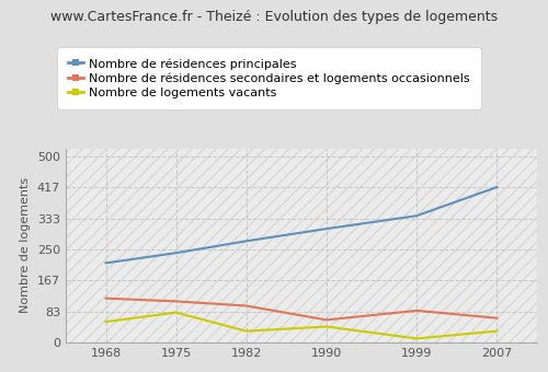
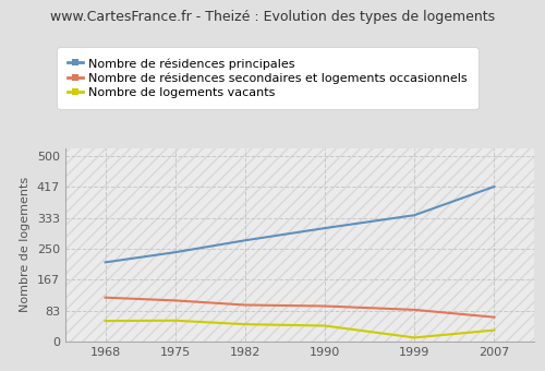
Nombre de logements vacants/1975: 80 -> 56
Nombre de logements vacants/1982: 30 -> 46
Nombre de résidences secondaires et logements occasionnels/1990: 60 -> 95
